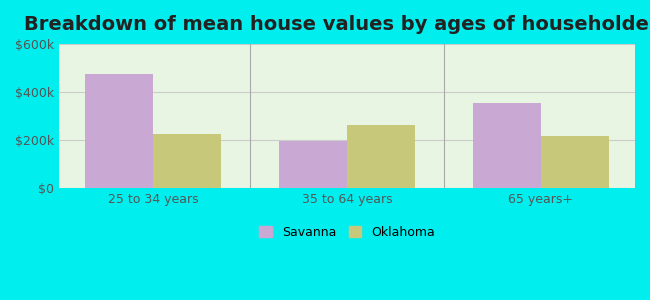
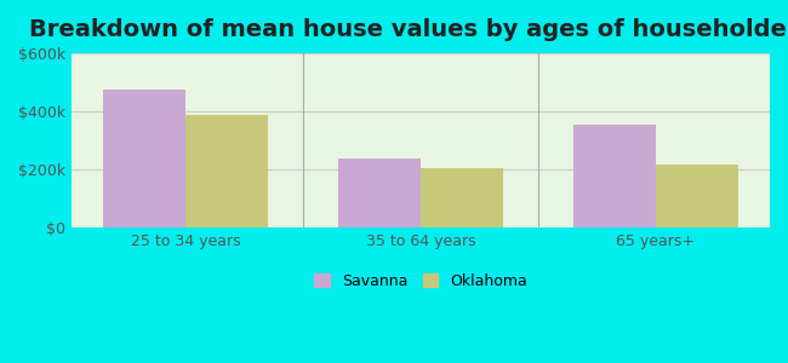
Oklahoma/25 to 34 years: $225k -> $385k
Savanna/35 to 64 years: $195k -> $235k
Oklahoma/35 to 64 years: $260k -> $205k
